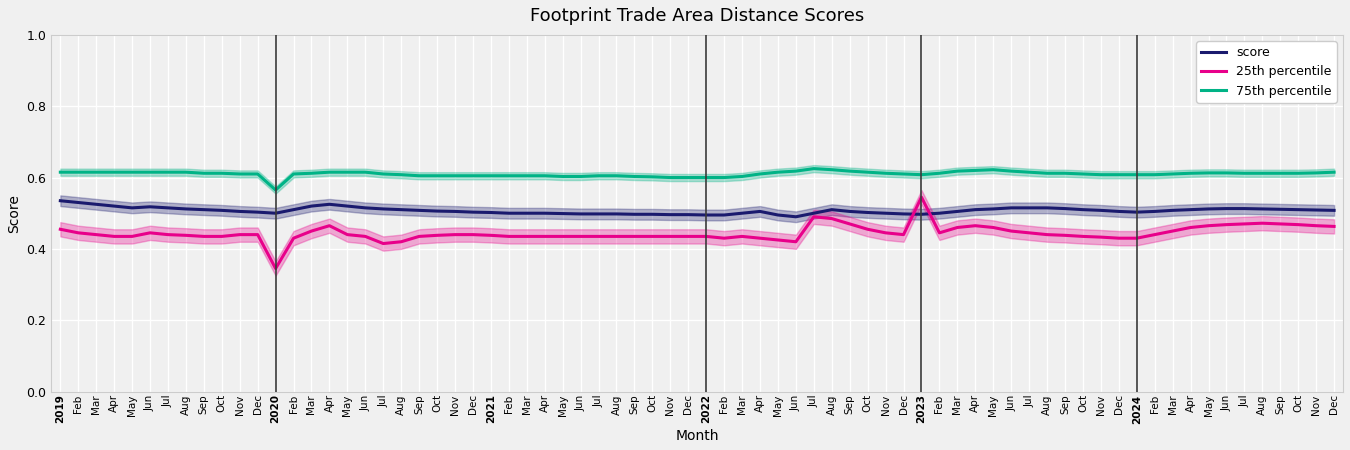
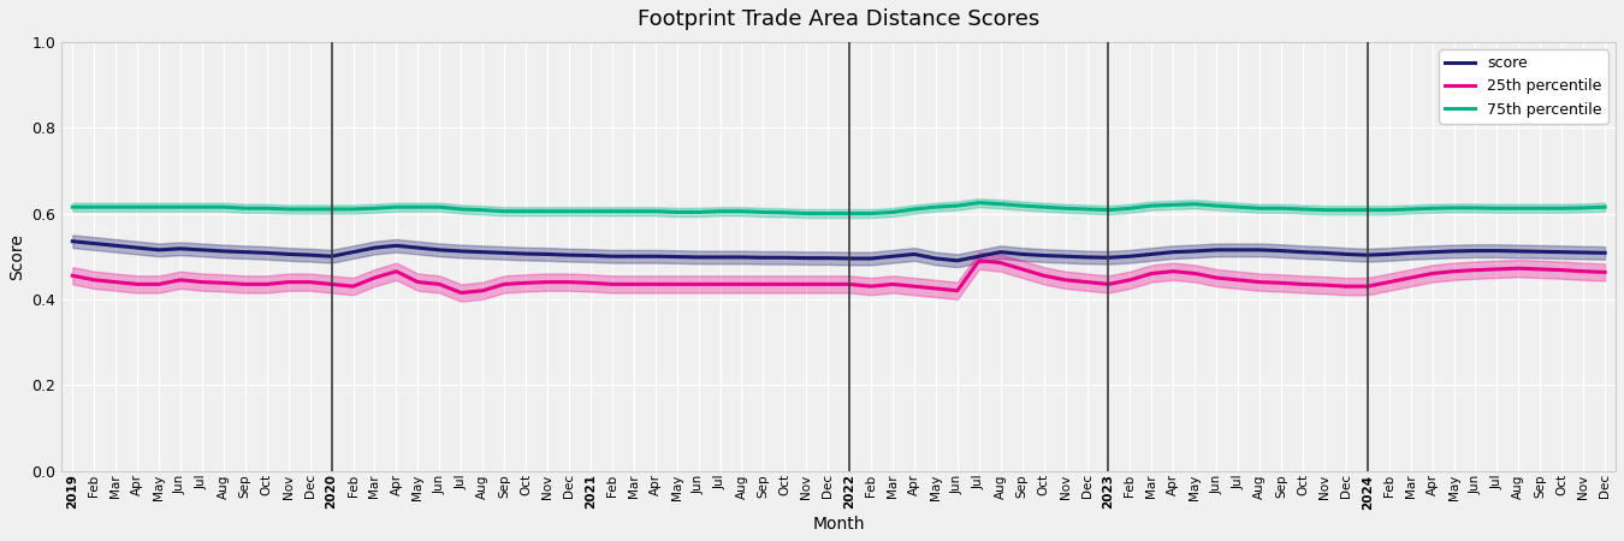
25th percentile/2020: 0.345 -> 0.435
75th percentile/2020: 0.565 -> 0.610
25th percentile/2023: 0.545 -> 0.435
